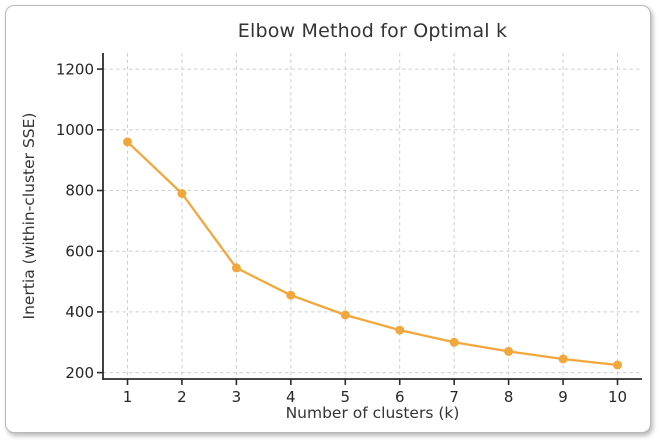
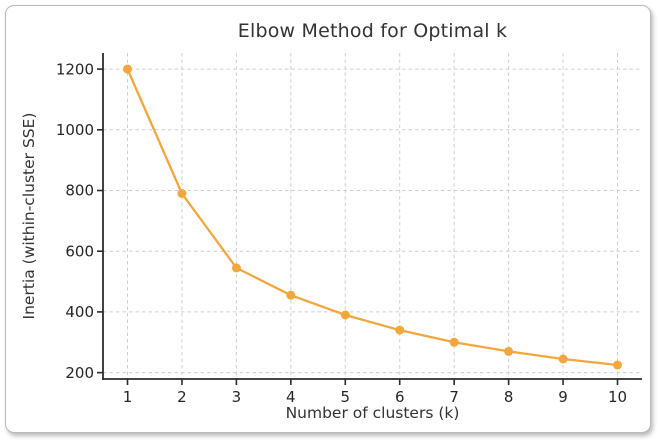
1: 960 -> 1200
